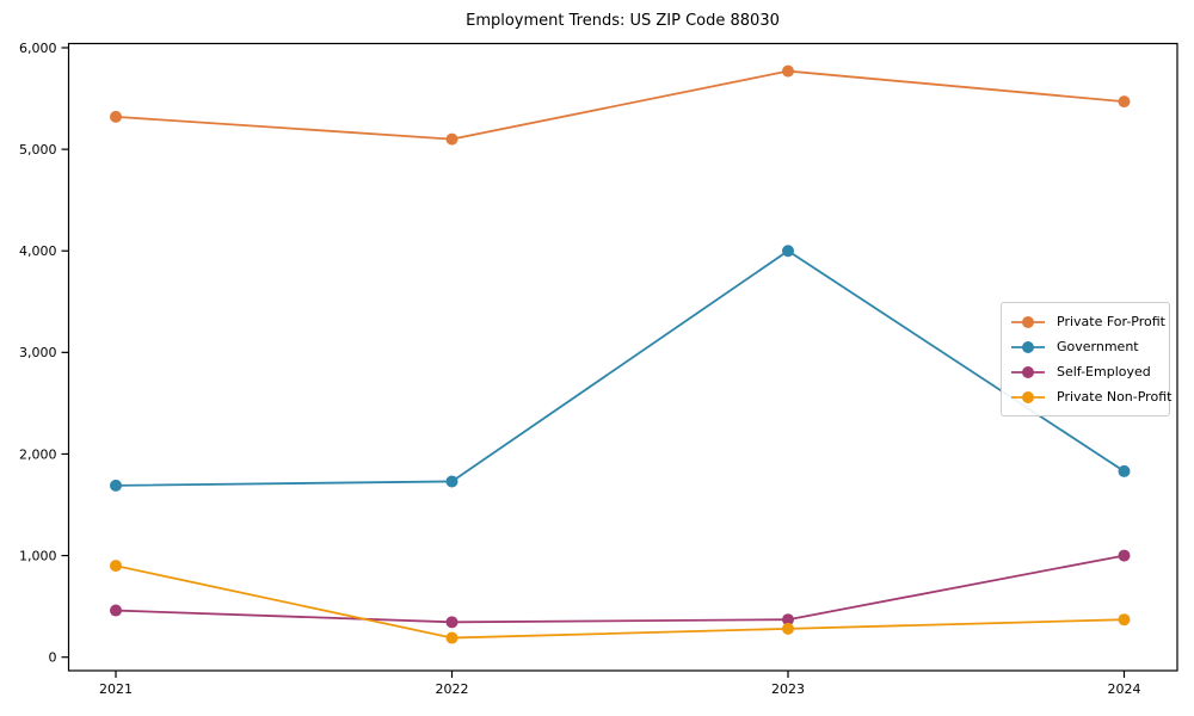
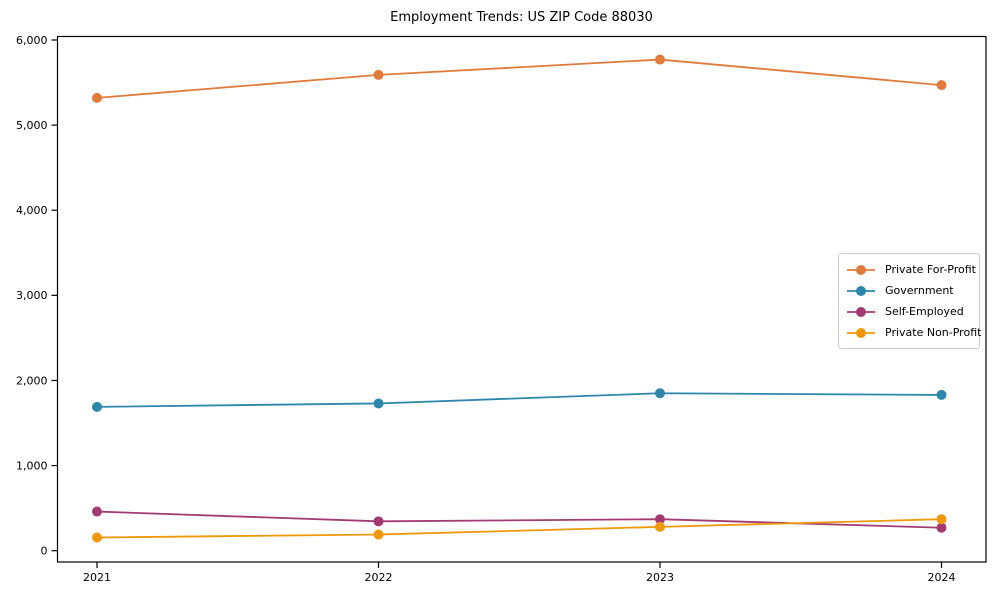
Private Non-Profit/2021: 900 -> 200
Private For-Profit/2022: 5100 -> 5600
Government/2023: 4000 -> 1800
Self-Employed/2024: 1000 -> 300
